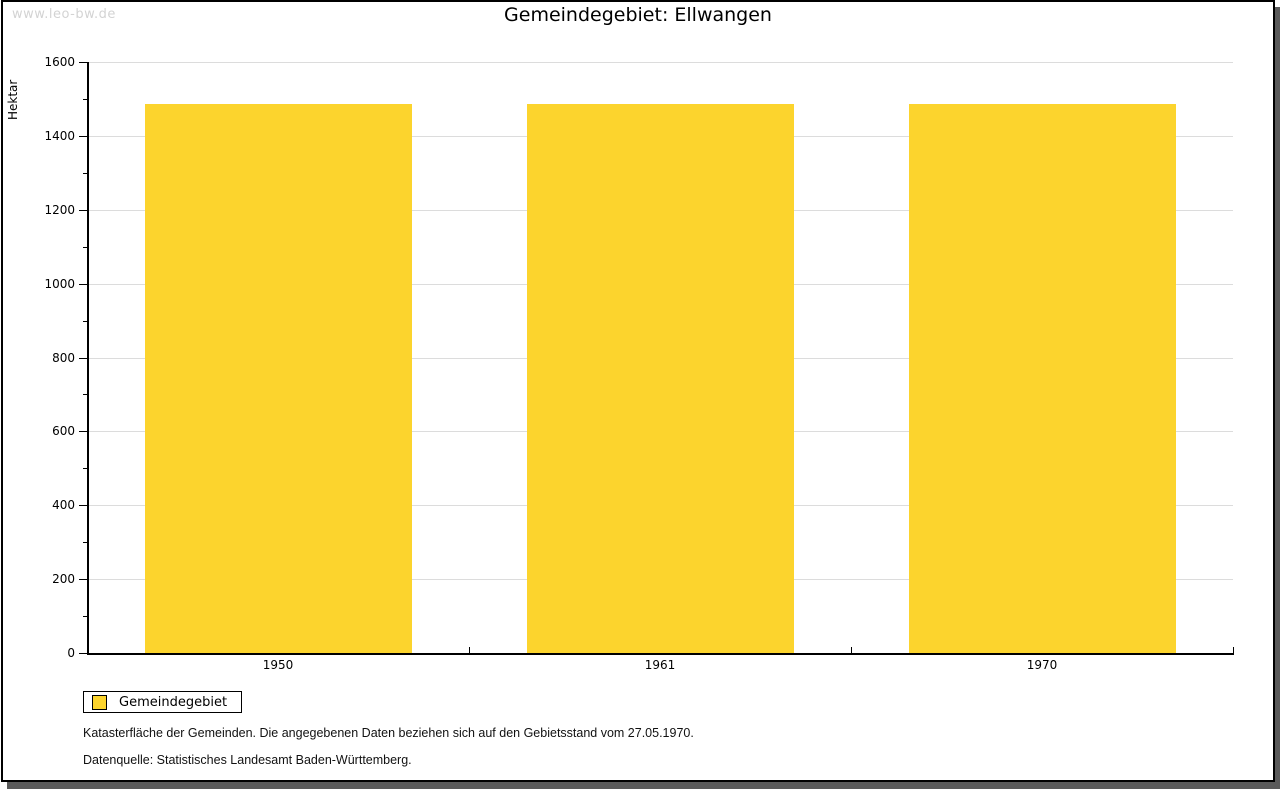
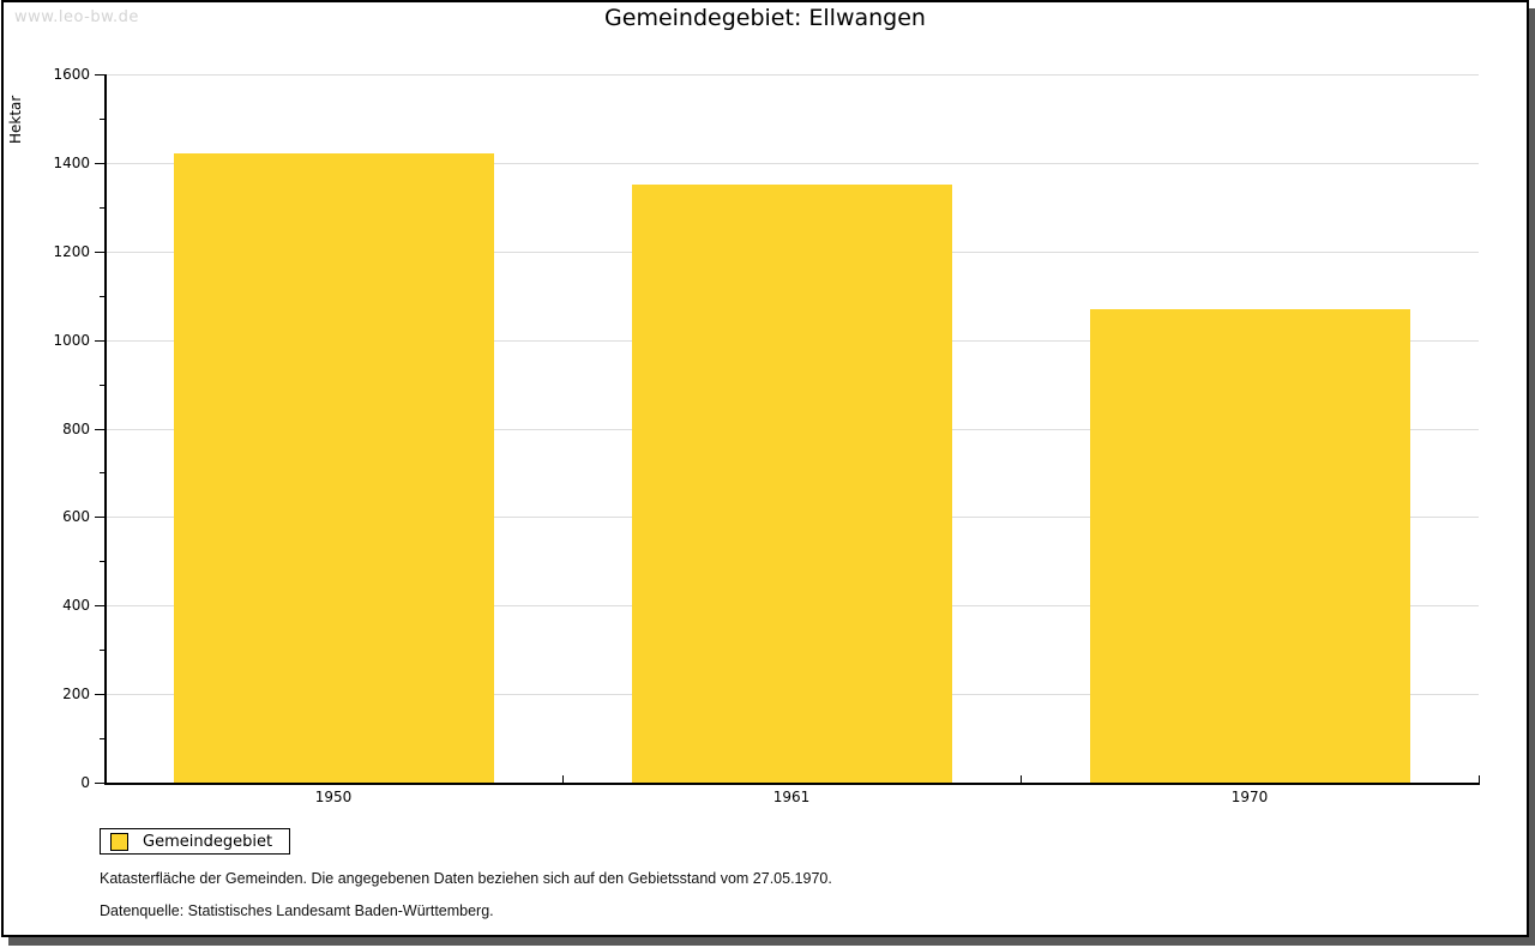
1950: 1480 -> 1420
1961: 1480 -> 1350
1970: 1480 -> 1070
